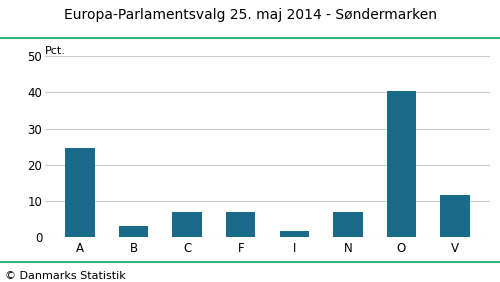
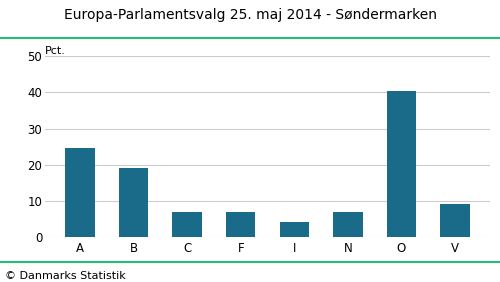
B: 3.0 -> 19.0
I: 1.5 -> 4.0
V: 11.5 -> 9.0
